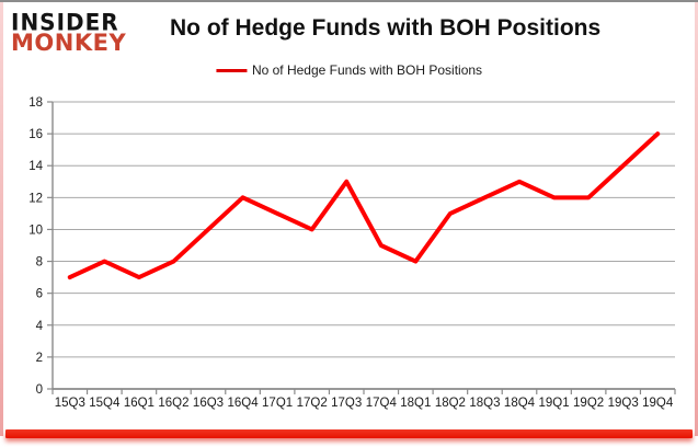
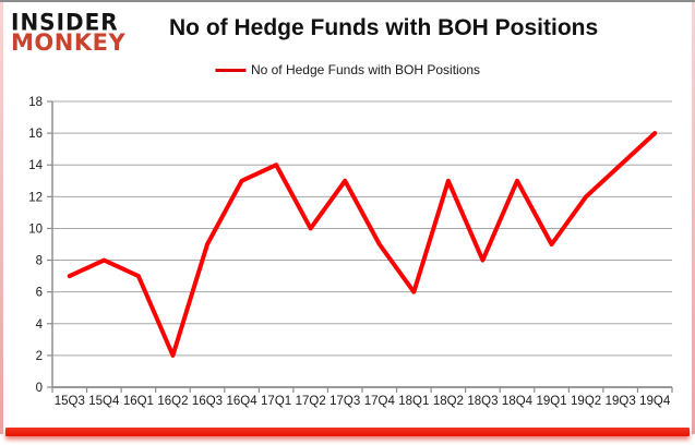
16Q2: 8 -> 2
16Q3: 10 -> 9
16Q4: 12 -> 13
17Q1: 11 -> 14
18Q1: 8 -> 6
18Q2: 11 -> 13
18Q3: 12 -> 8
19Q1: 12 -> 9
